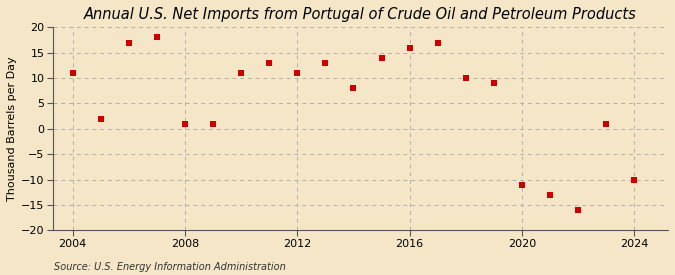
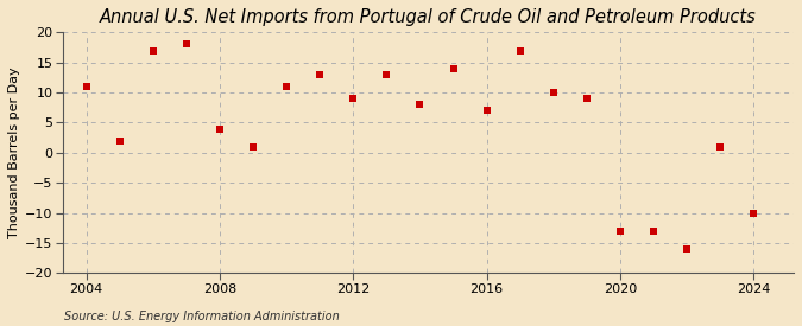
2008: 1 -> 4
2012: 11 -> 9
2016: 16 -> 7
2020: -11 -> -13
